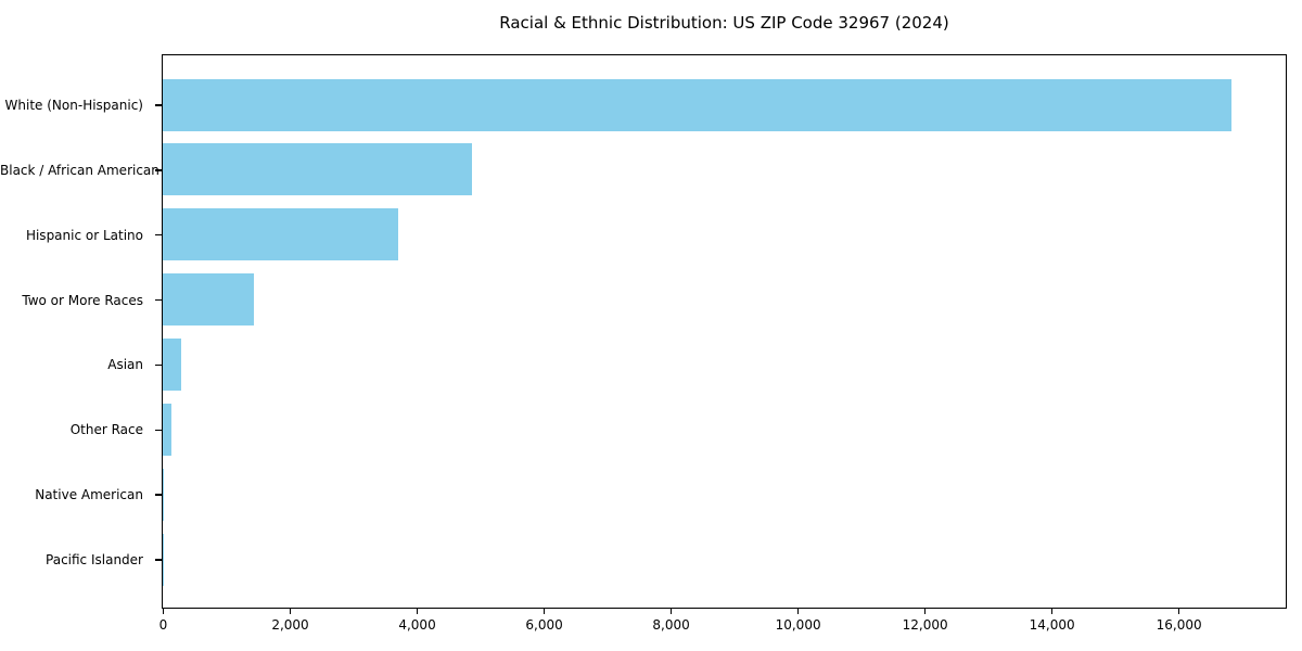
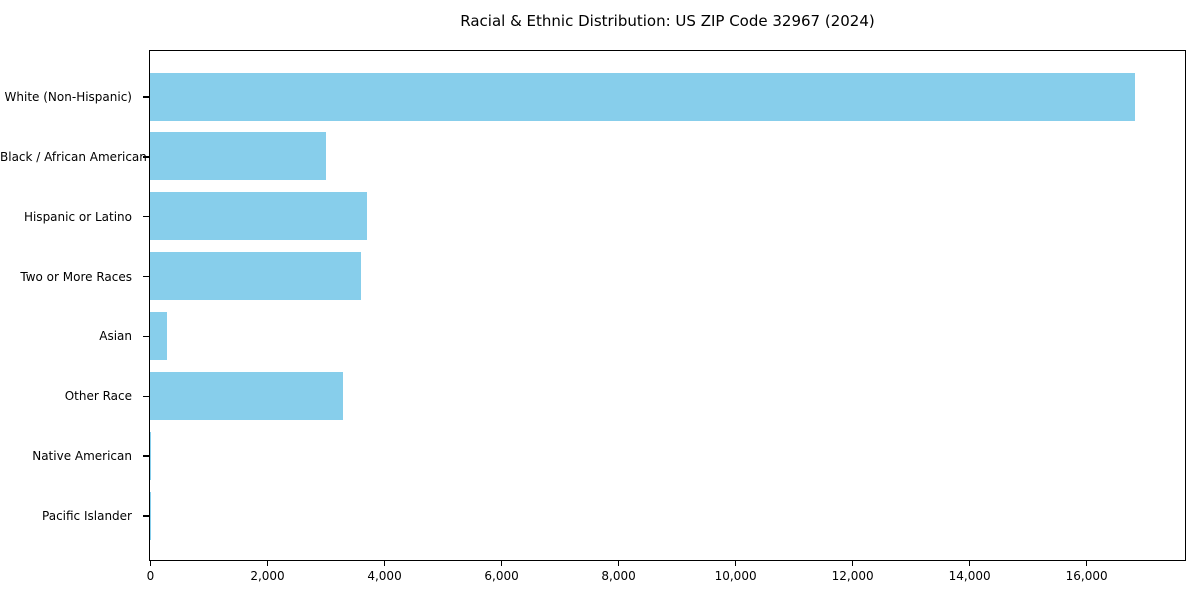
Black / African American: 4900 -> 3000
Two or More Races: 1400 -> 3600
Other Race: 100 -> 3300
